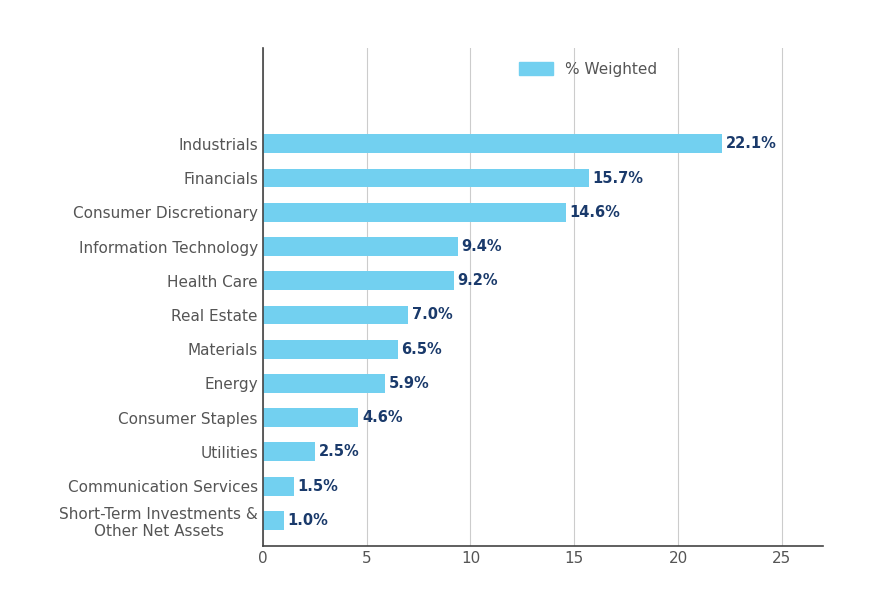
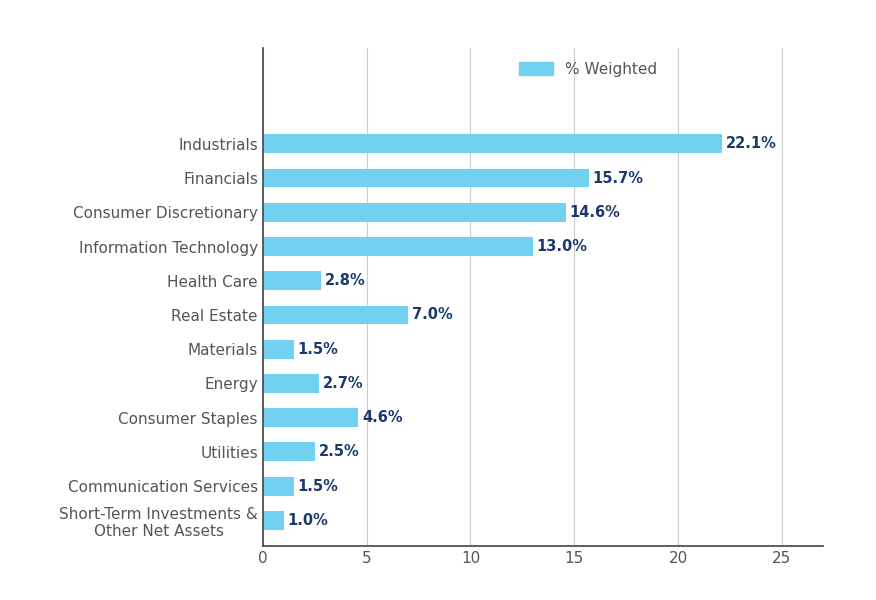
Information Technology: 9.4% -> 13.0%
Health Care: 9.2% -> 2.8%
Materials: 6.5% -> 1.5%
Energy: 5.9% -> 2.7%
